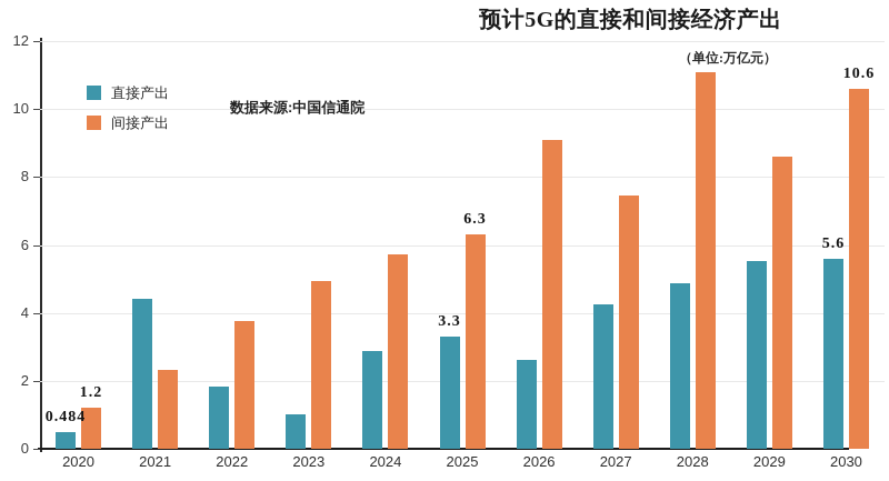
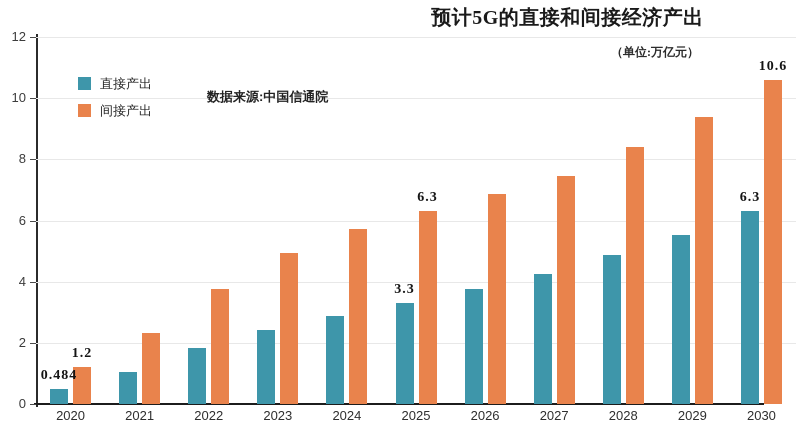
直接产出/2021: 4.4 -> 1.1
直接产出/2023: 1.0 -> 2.4
直接产出/2026: 2.6 -> 3.8
间接产出/2026: 9.1 -> 6.9
间接产出/2028: 11.1 -> 8.4
间接产出/2029: 8.6 -> 9.4
直接产出/2030: 5.6 -> 6.3
